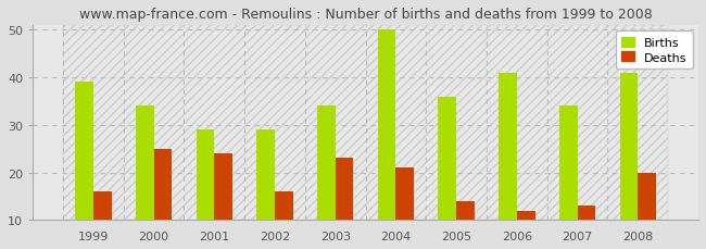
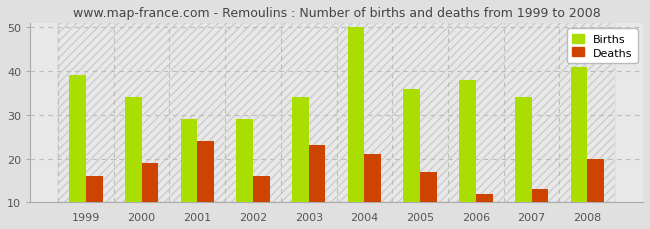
Deaths/2000: 25 -> 19
Deaths/2005: 14 -> 17
Births/2006: 41 -> 38
